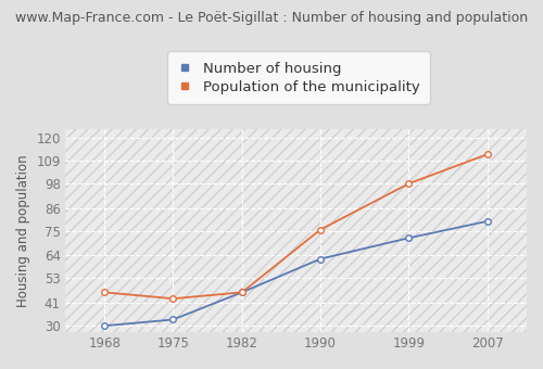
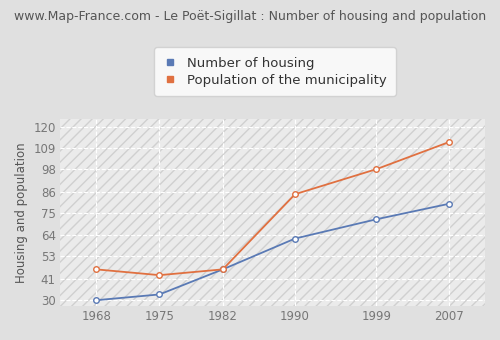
Population of the municipality/1990: 76 -> 85
